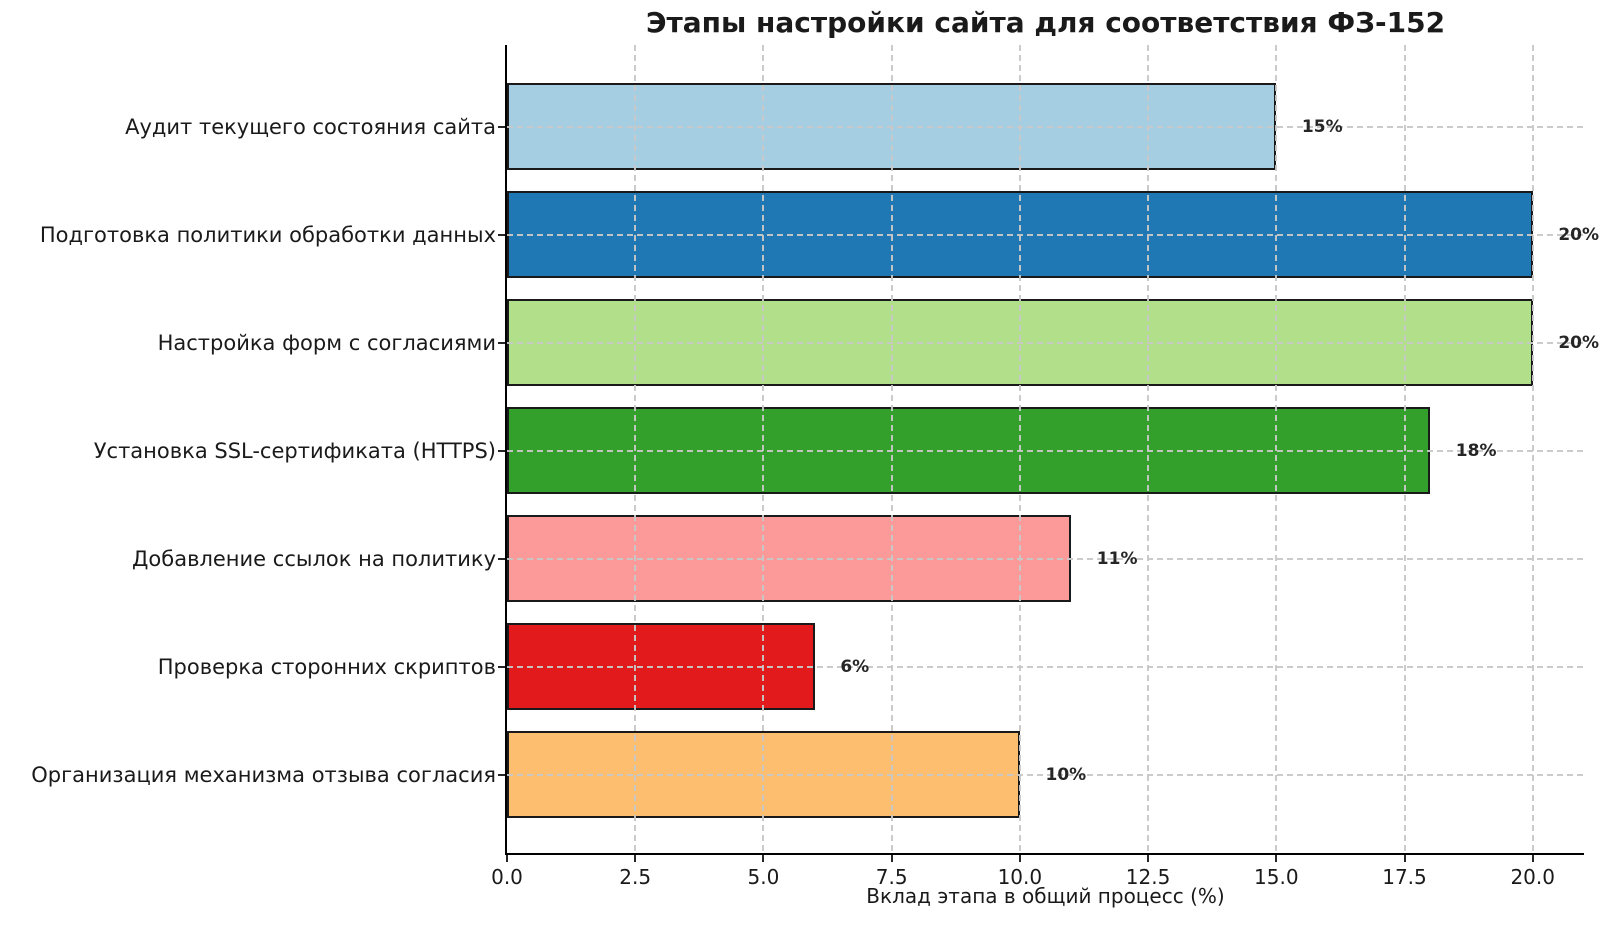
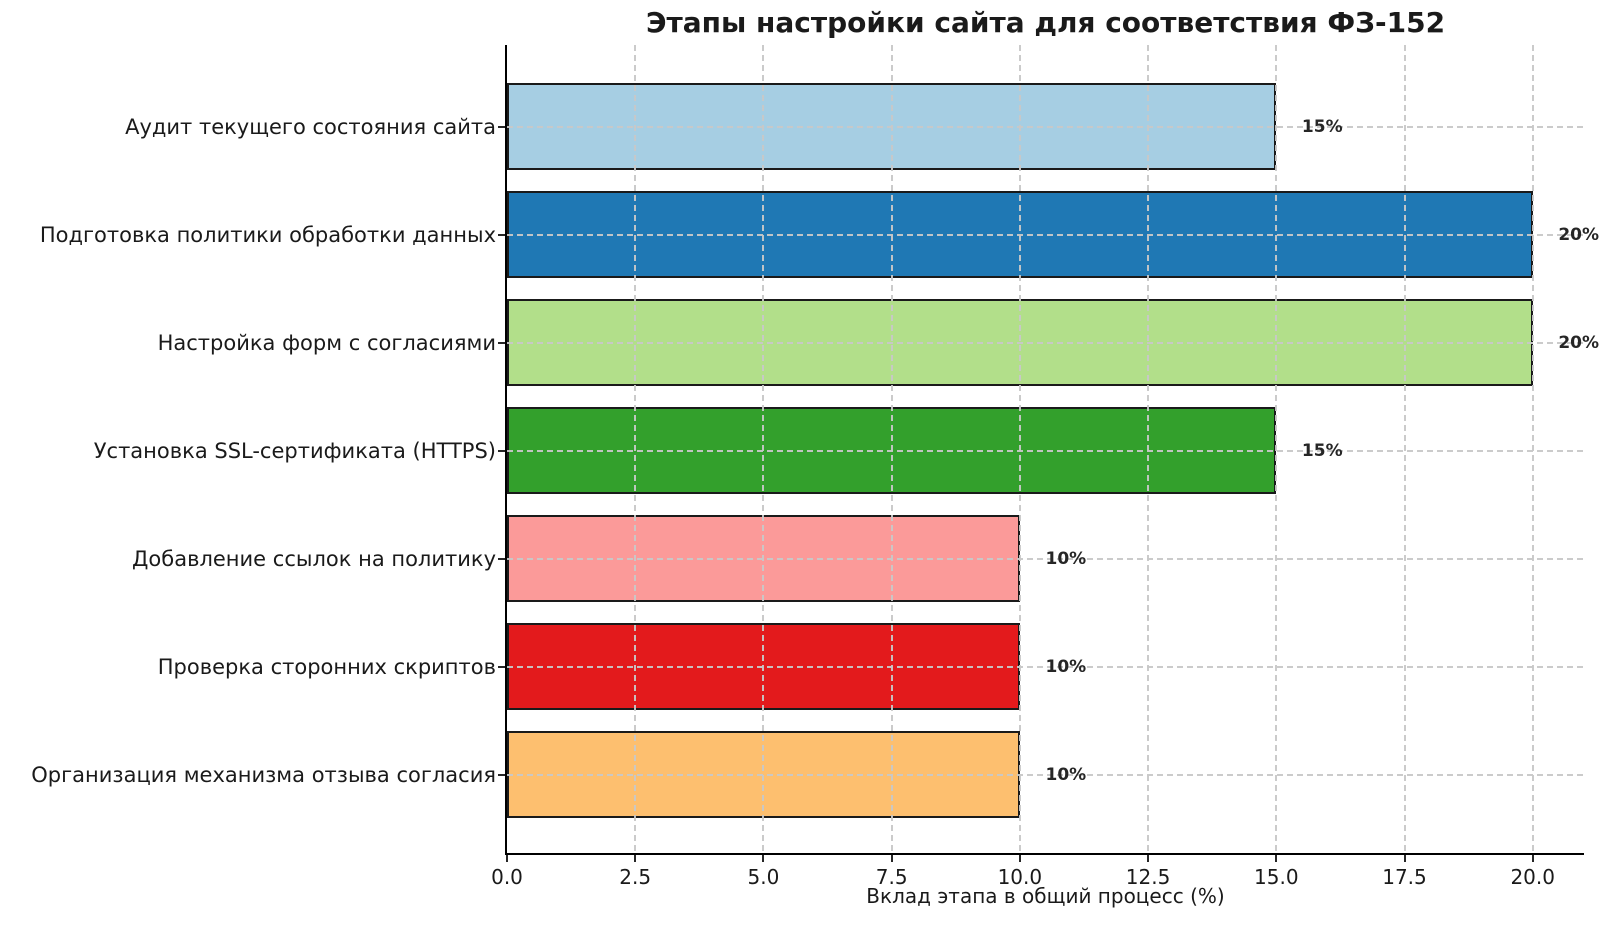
Установка SSL-сертификата (HTTPS): 18% -> 15%
Добавление ссылок на политику: 11% -> 10%
Проверка сторонних скриптов: 6% -> 10%
